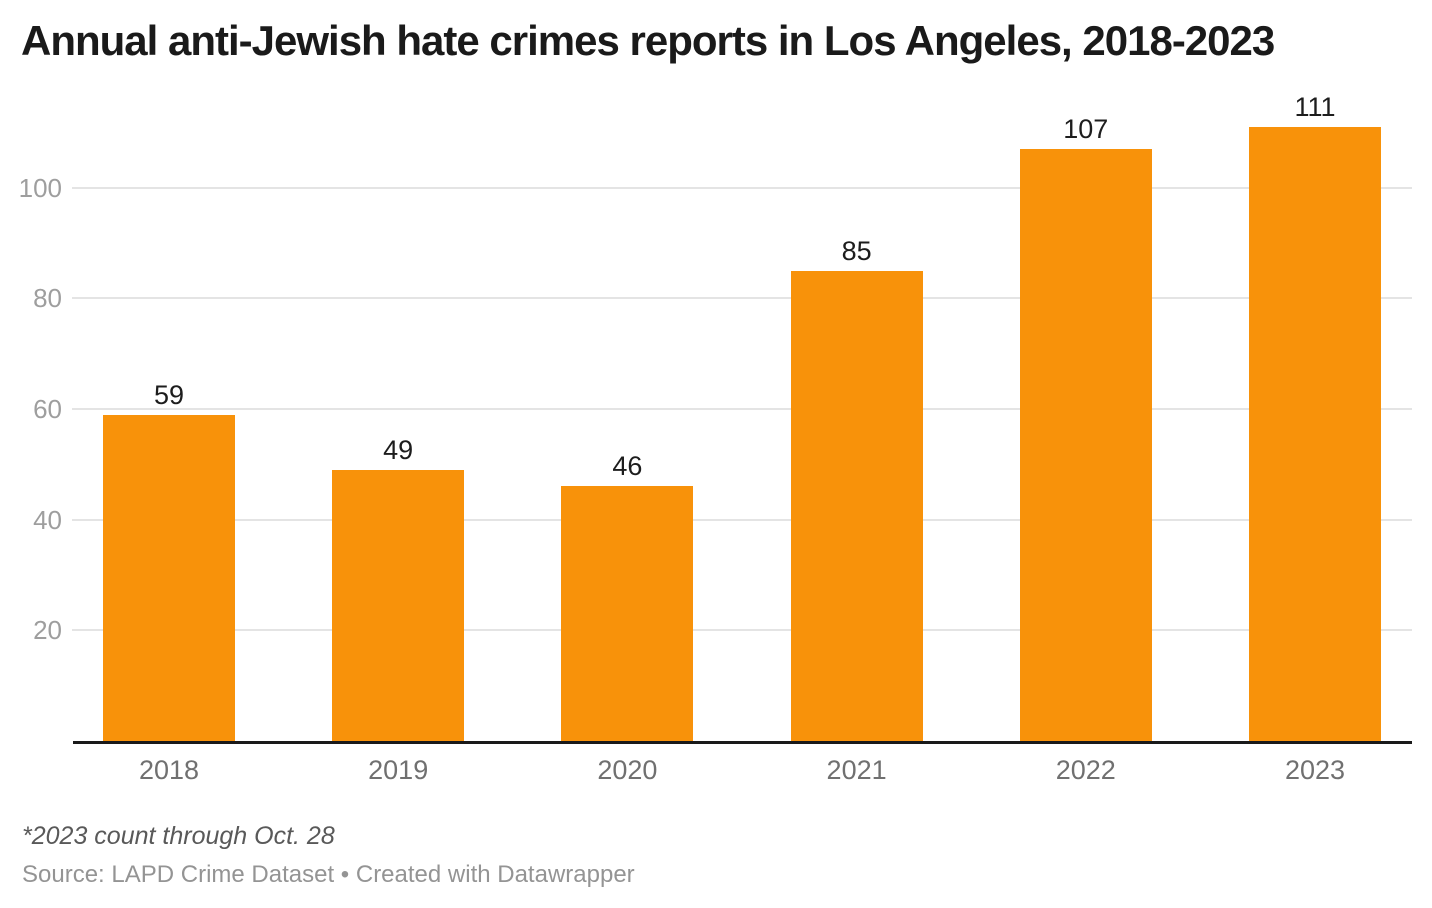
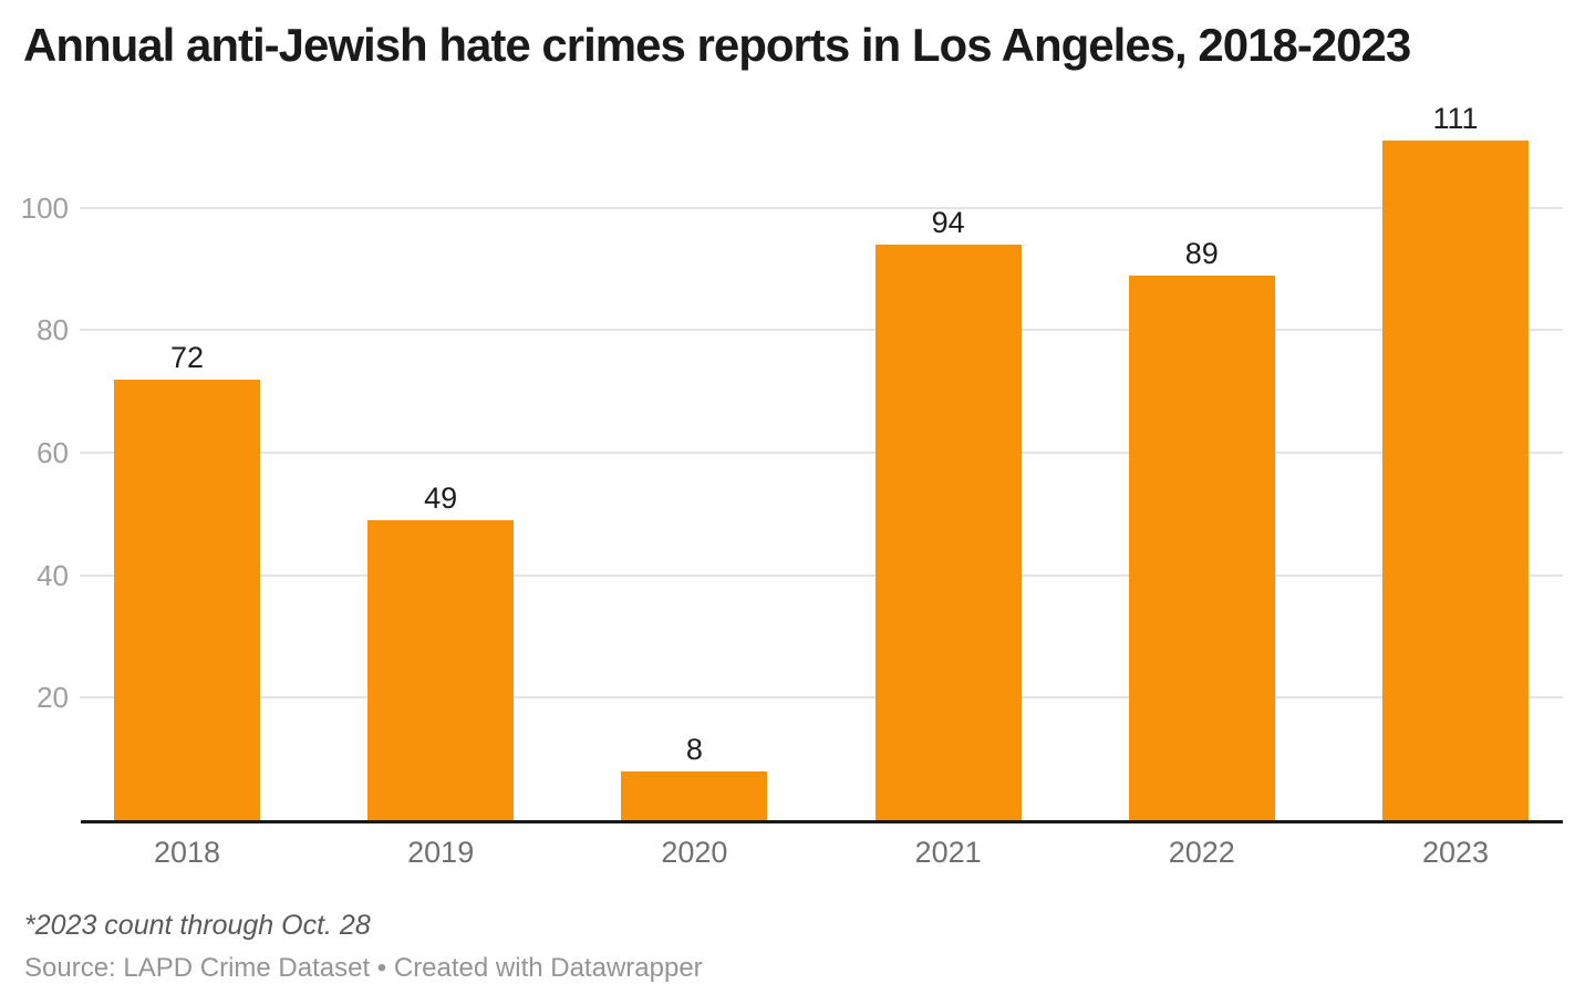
2018: 59 -> 72
2020: 46 -> 8
2021: 85 -> 94
2022: 107 -> 89
